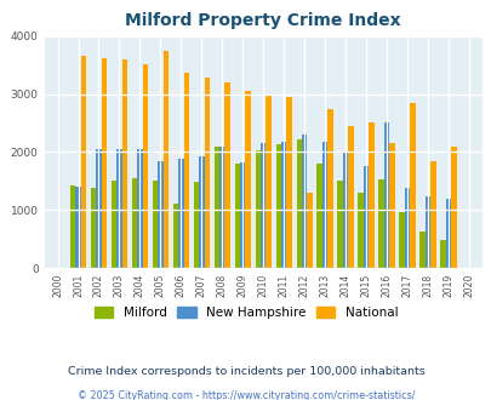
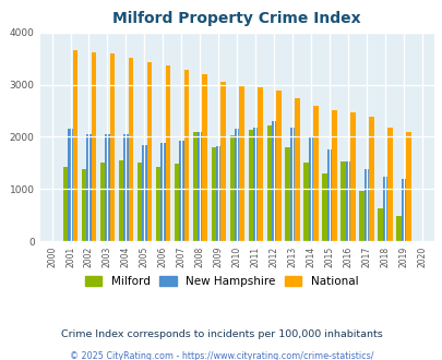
New Hampshire/2001: 1400 -> 2150
National/2005: 3750 -> 3430
Milford/2006: 1100 -> 1430
National/2012: 1300 -> 2890
National/2014: 2450 -> 2600
New Hampshire/2016: 2500 -> 1530
National/2016: 2150 -> 2460
National/2017: 2850 -> 2390
National/2018: 1850 -> 2180
